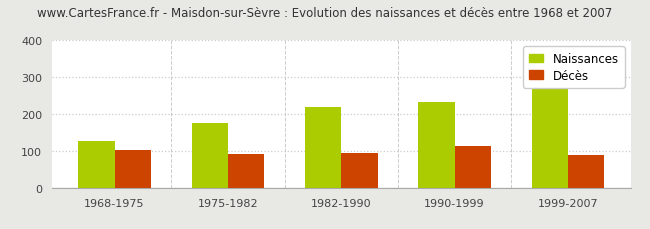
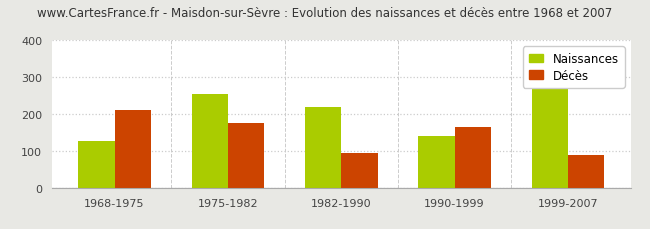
Décès/1968-1975: 103 -> 210
Naissances/1975-1982: 176 -> 255
Décès/1975-1982: 90 -> 175
Naissances/1990-1999: 232 -> 140
Décès/1990-1999: 112 -> 165
